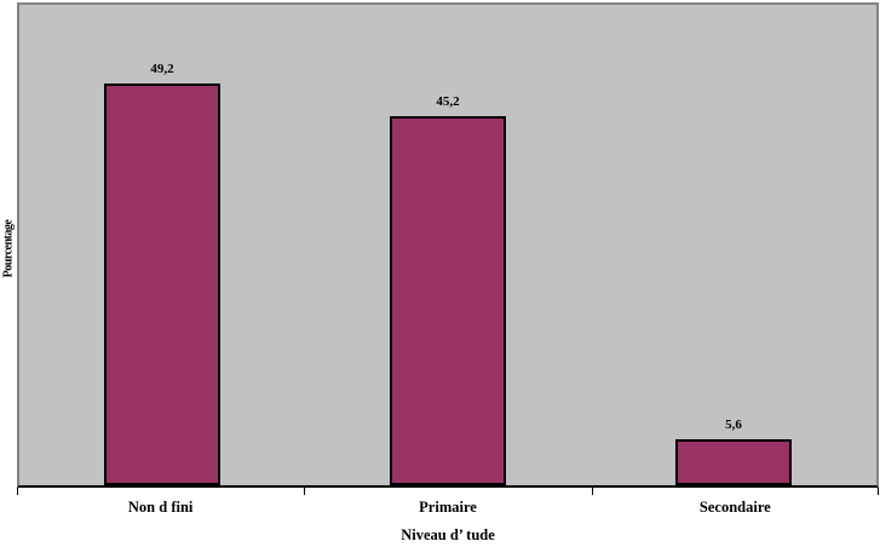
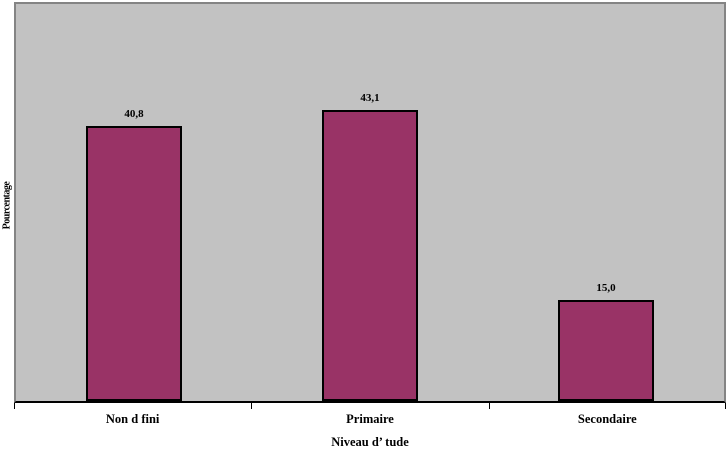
Non d fini: 49,2 -> 40,8
Primaire: 45,2 -> 43,1
Secondaire: 5,6 -> 15,0
